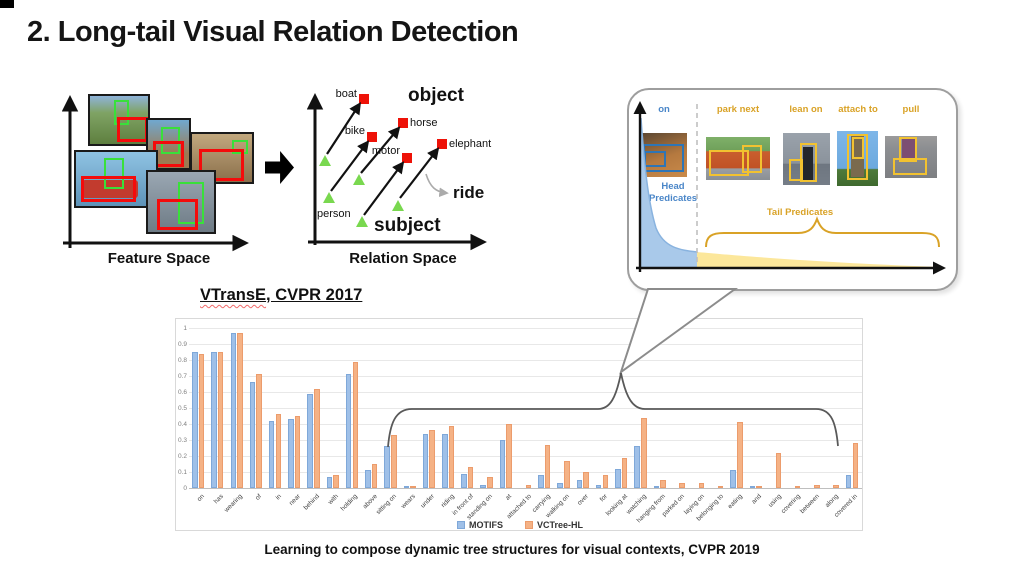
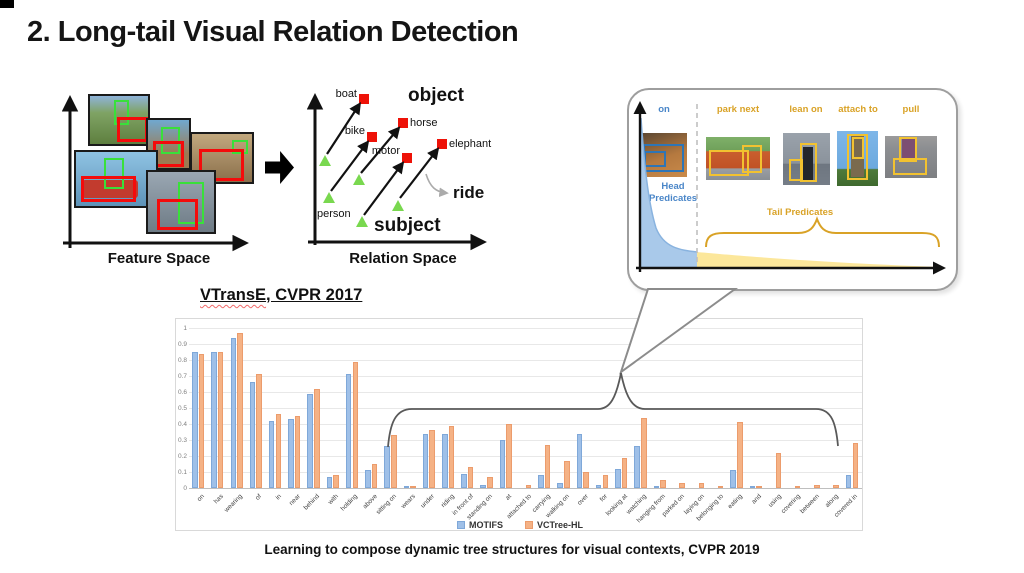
MOTIFS/wearing: 0.97 -> 0.94
MOTIFS/over: 0.05 -> 0.34
